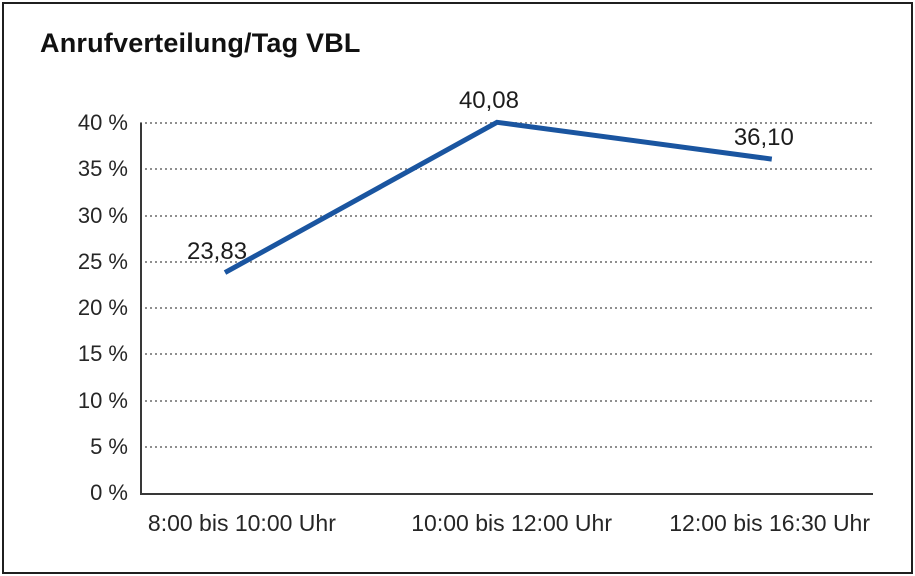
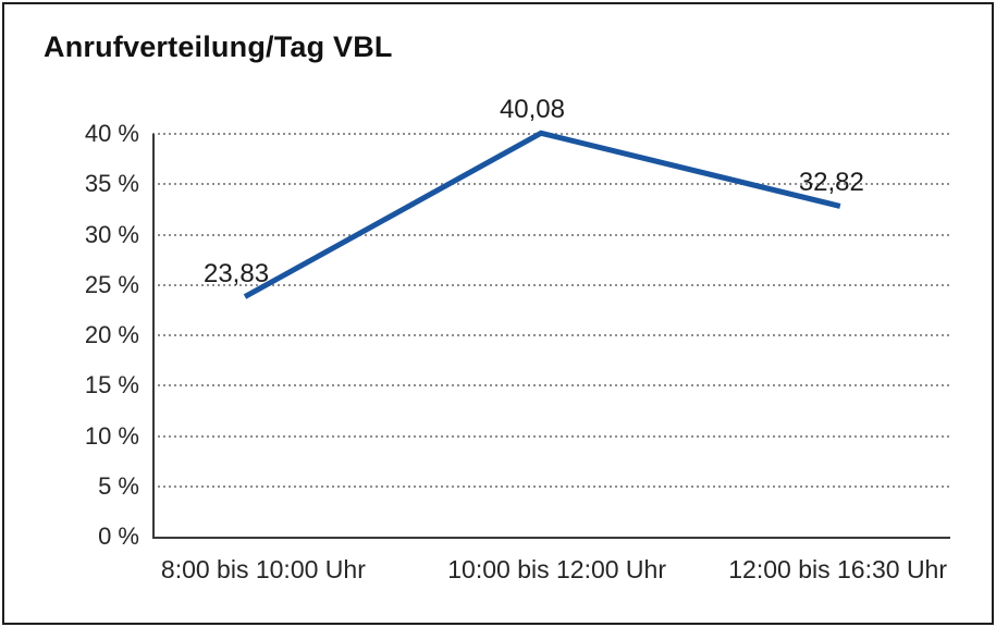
12:00 bis 16:30 Uhr: 36,10 -> 32,82
